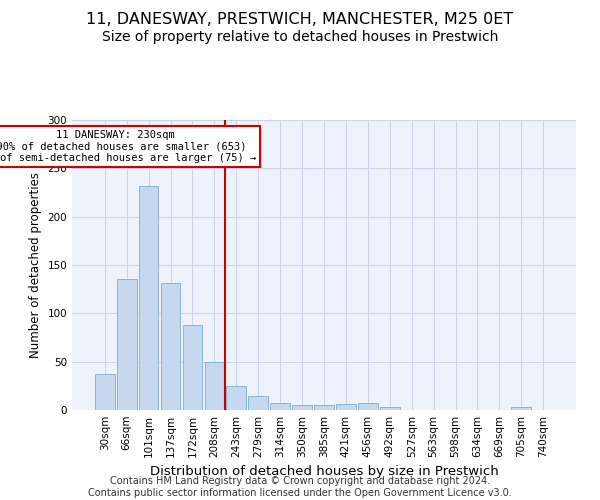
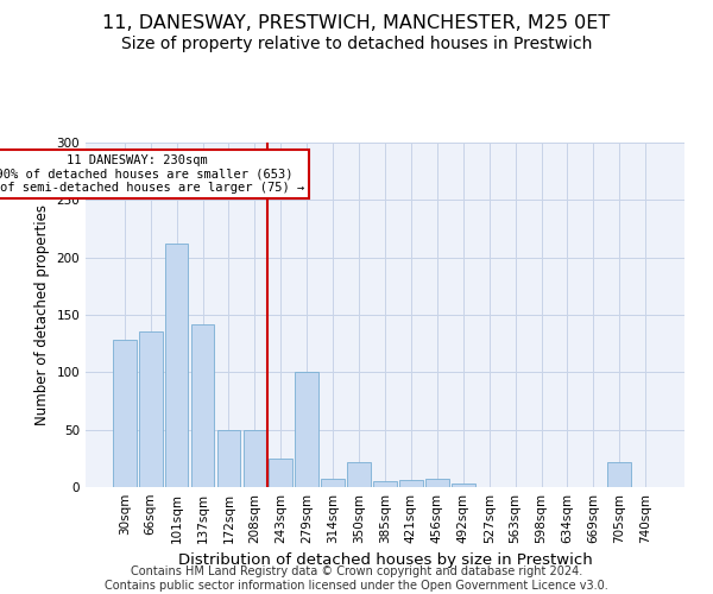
30sqm: 37 -> 128
101sqm: 232 -> 212
137sqm: 131 -> 142
172sqm: 88 -> 50
279sqm: 14 -> 100
350sqm: 5 -> 22
705sqm: 3 -> 22
